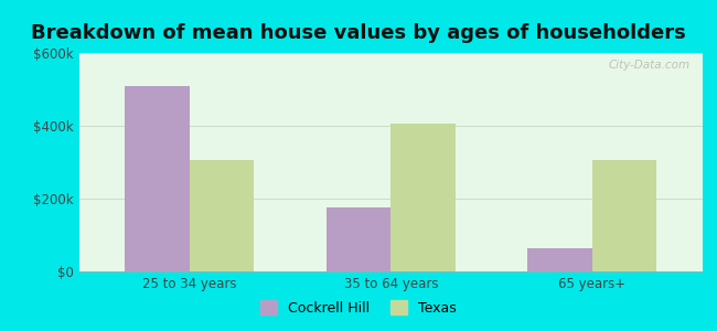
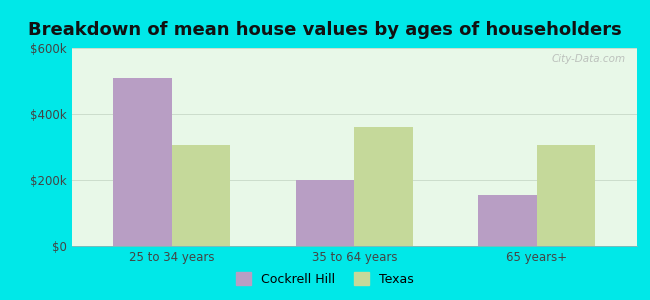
Cockrell Hill/35 to 64 years: $175k -> $200k
Texas/35 to 64 years: $405k -> $360k
Cockrell Hill/65 years+: $65k -> $155k
